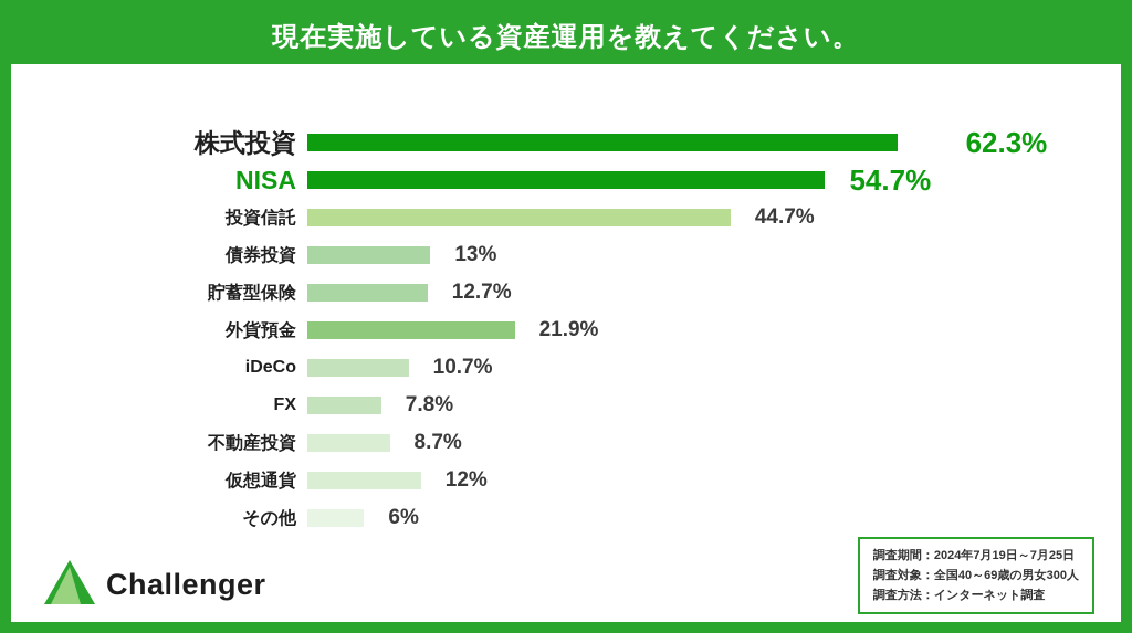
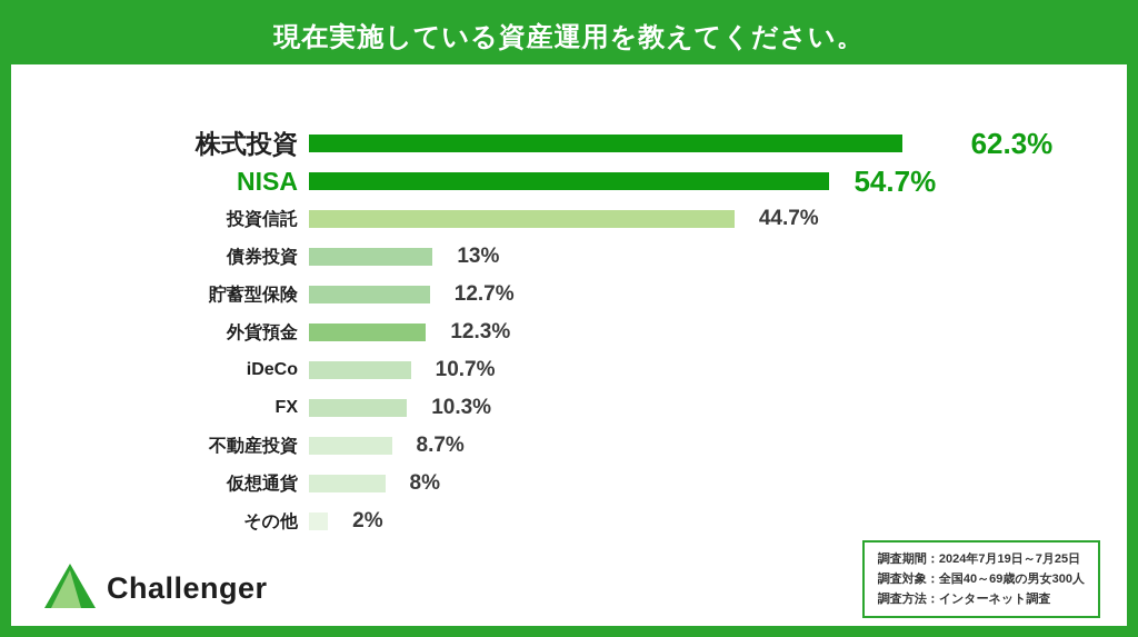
外貨預金: 21.9% -> 12.3%
FX: 7.8% -> 10.3%
仮想通貨: 12% -> 8%
その他: 6% -> 2%
